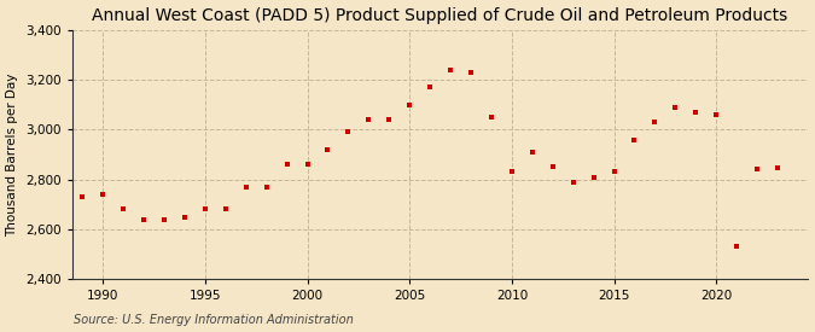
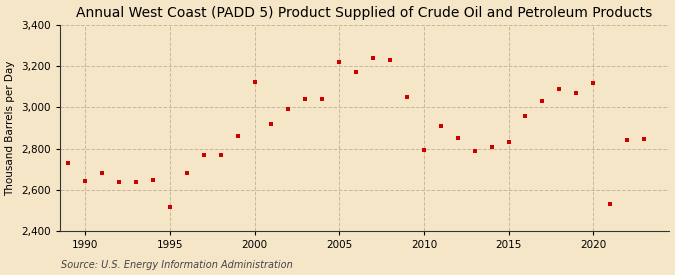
1990: 2,740 -> 2,645
1995: 2,680 -> 2,515
2000: 2,860 -> 3,125
2005: 3,100 -> 3,220
2010: 2,830 -> 2,795
2020: 3,060 -> 3,120
